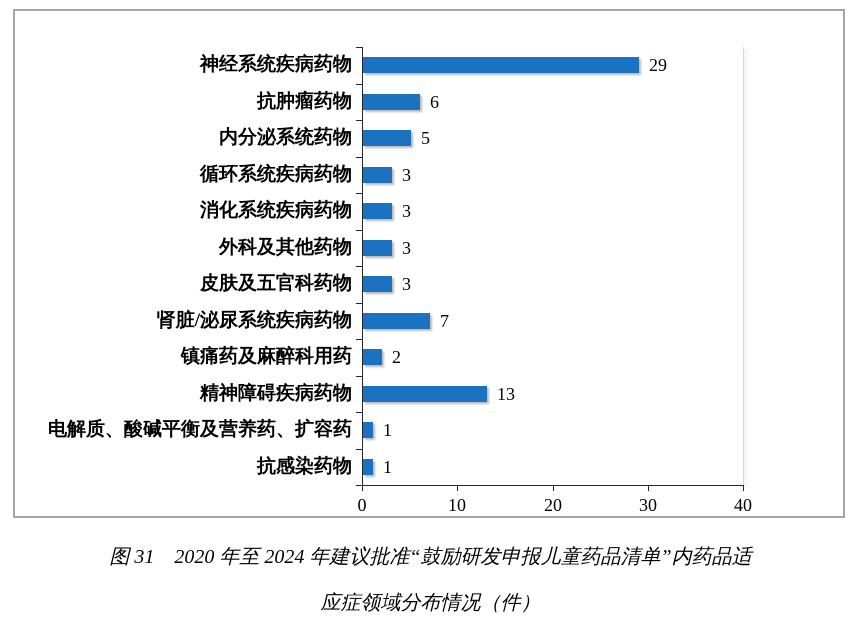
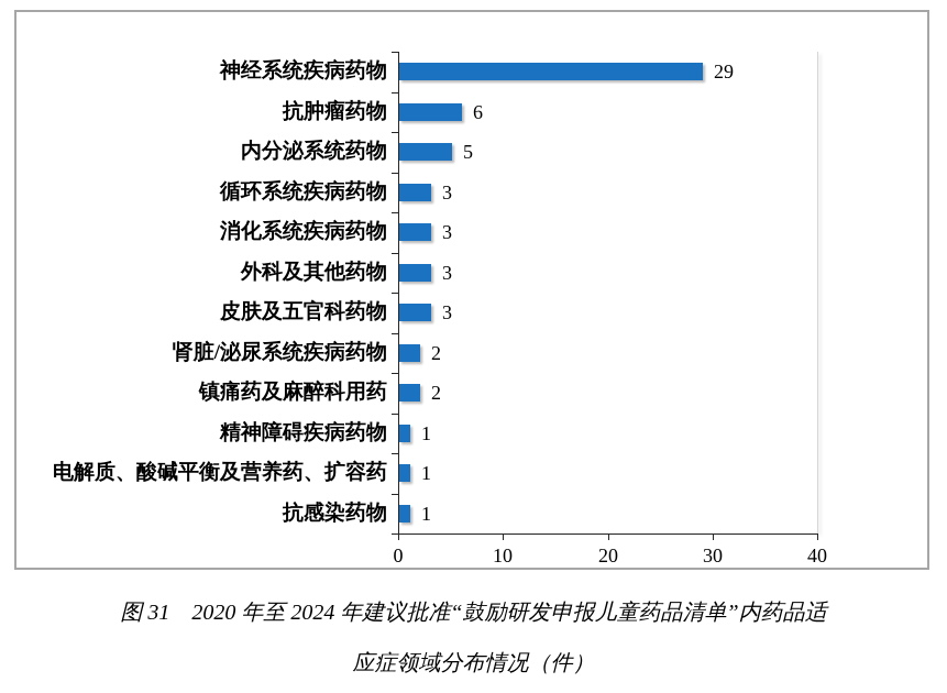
肾脏/泌尿系统疾病药物: 7 -> 2
精神障碍疾病药物: 13 -> 1
